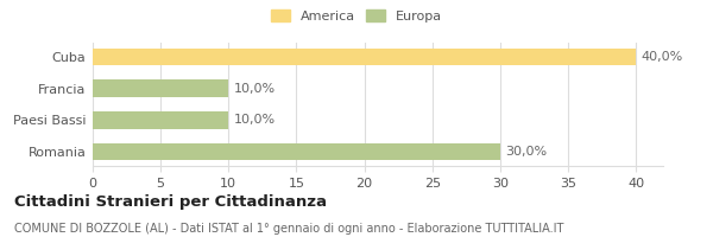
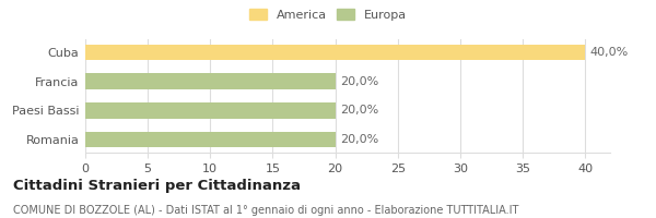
Francia: 10,0% -> 20,0%
Paesi Bassi: 10,0% -> 20,0%
Romania: 30,0% -> 20,0%
